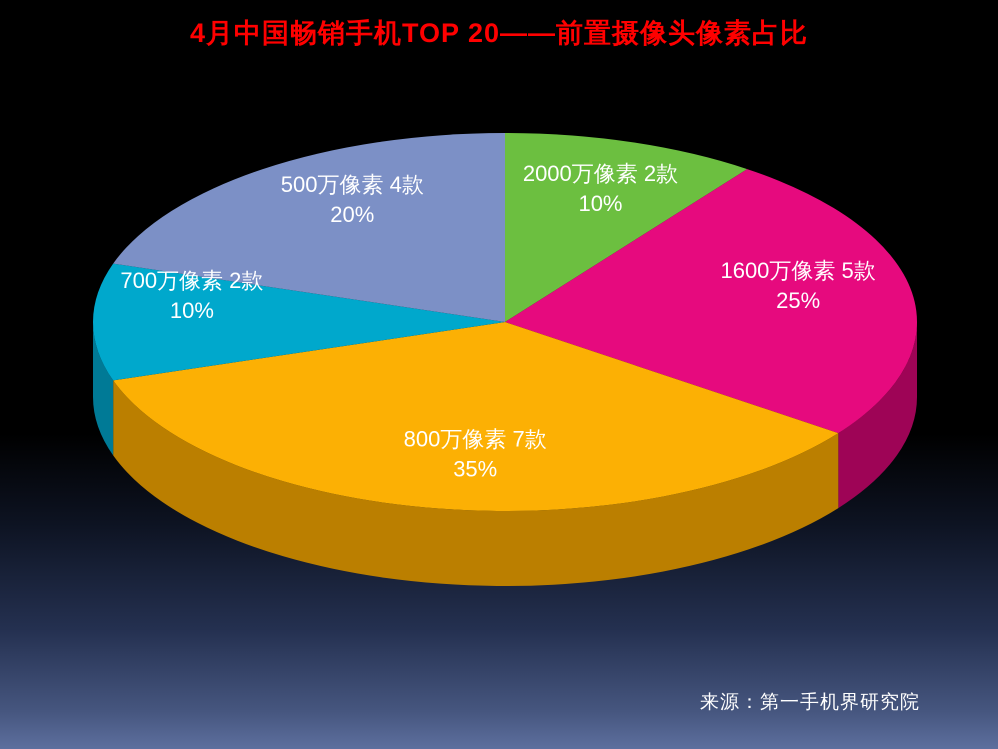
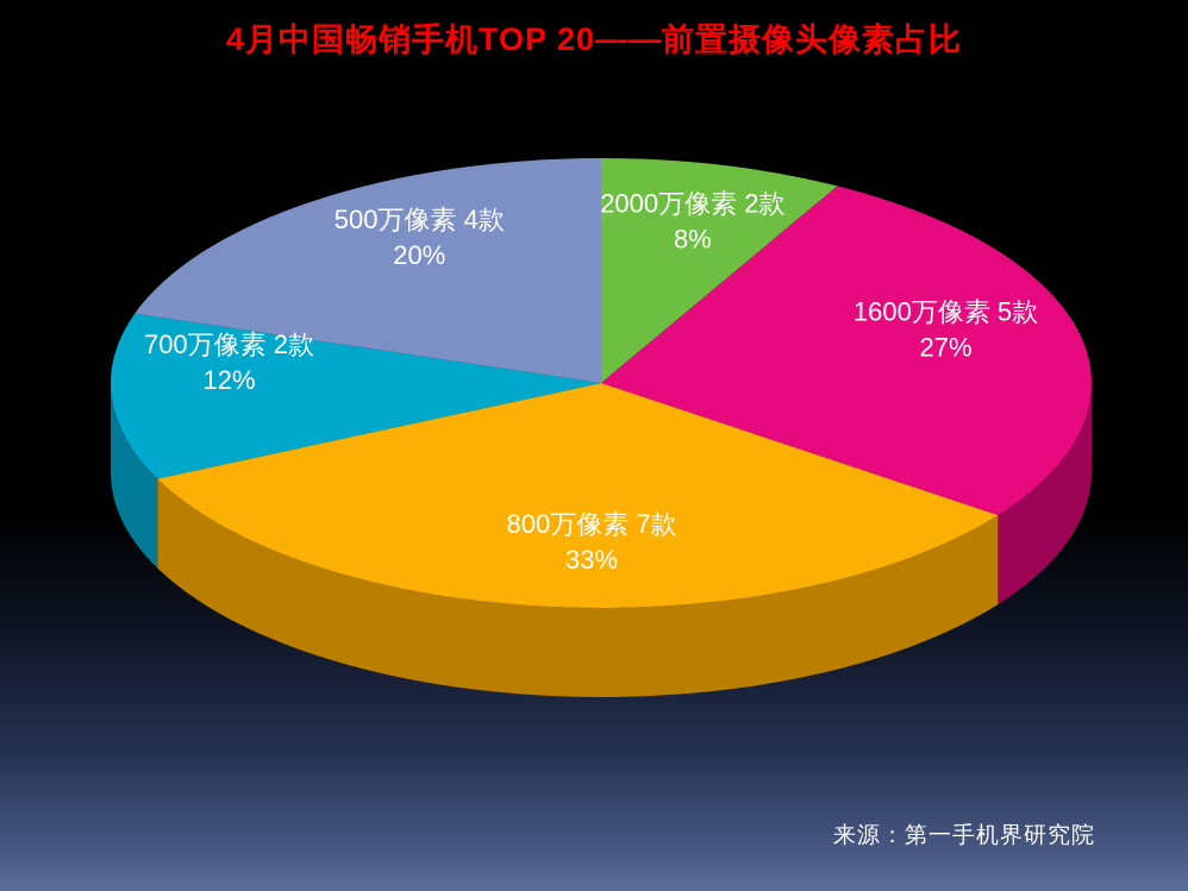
2000万像素 2款: 10% -> 8%
1600万像素 5款: 25% -> 27%
800万像素 7款: 35% -> 33%
700万像素 2款: 10% -> 12%
